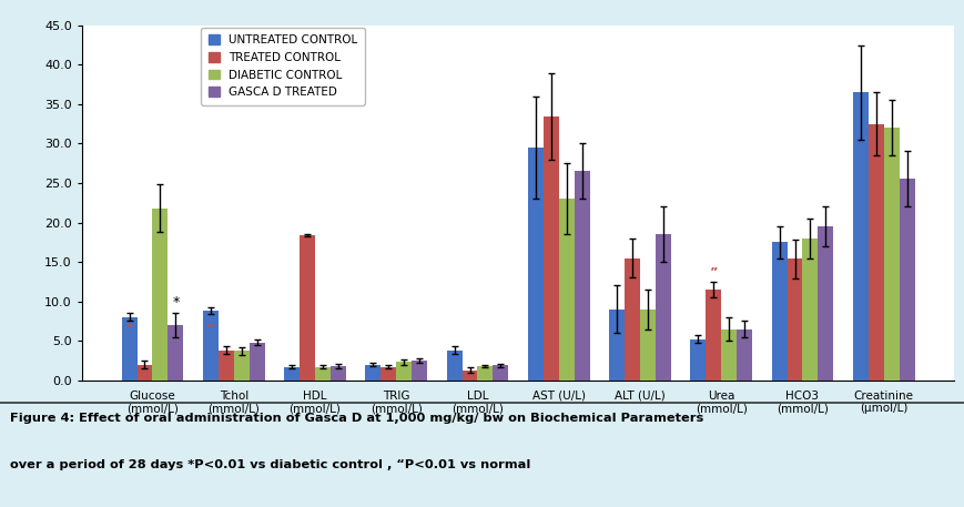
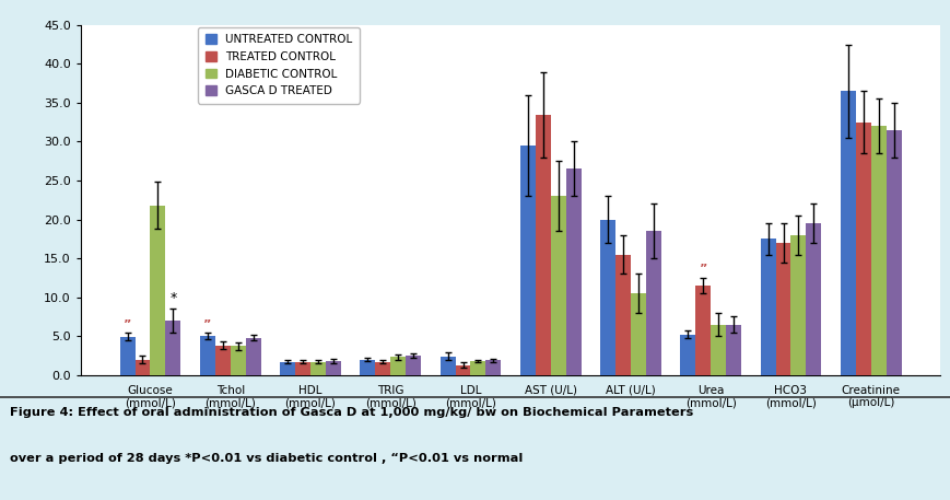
UNTREATED CONTROL/Glucose (mmol/L): 8.0 -> 4.9
UNTREATED CONTROL/Tchol (mmol/L): 8.8 -> 5.0
TREATED CONTROL/HDL (mmol/L): 18.4 -> 1.7
UNTREATED CONTROL/LDL (mmol/L): 3.8 -> 2.4
UNTREATED CONTROL/ALT (U/L): 9.0 -> 20.0
DIABETIC CONTROL/ALT (U/L): 9.0 -> 10.5
TREATED CONTROL/HCO3 (mmol/L): 15.4 -> 17.0
GASCA D TREATED/Creatinine (μmol/L): 25.6 -> 31.5
